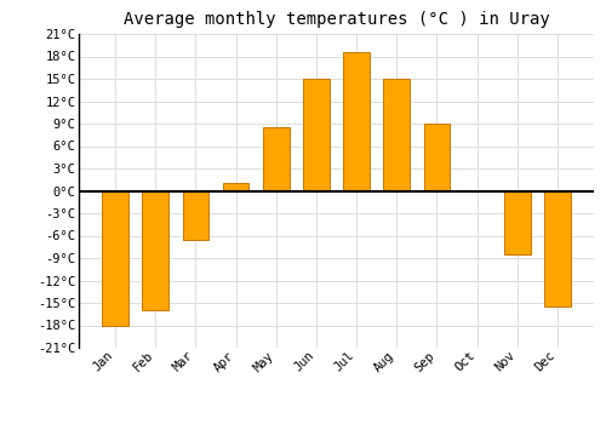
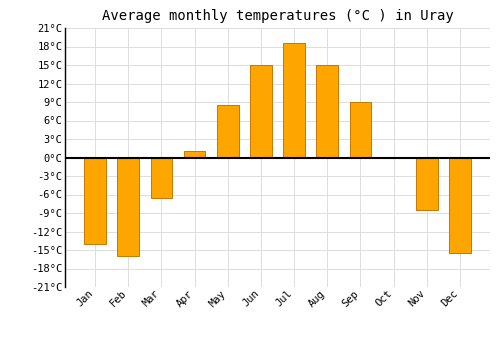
Jan: -18.0°C -> -14.0°C
